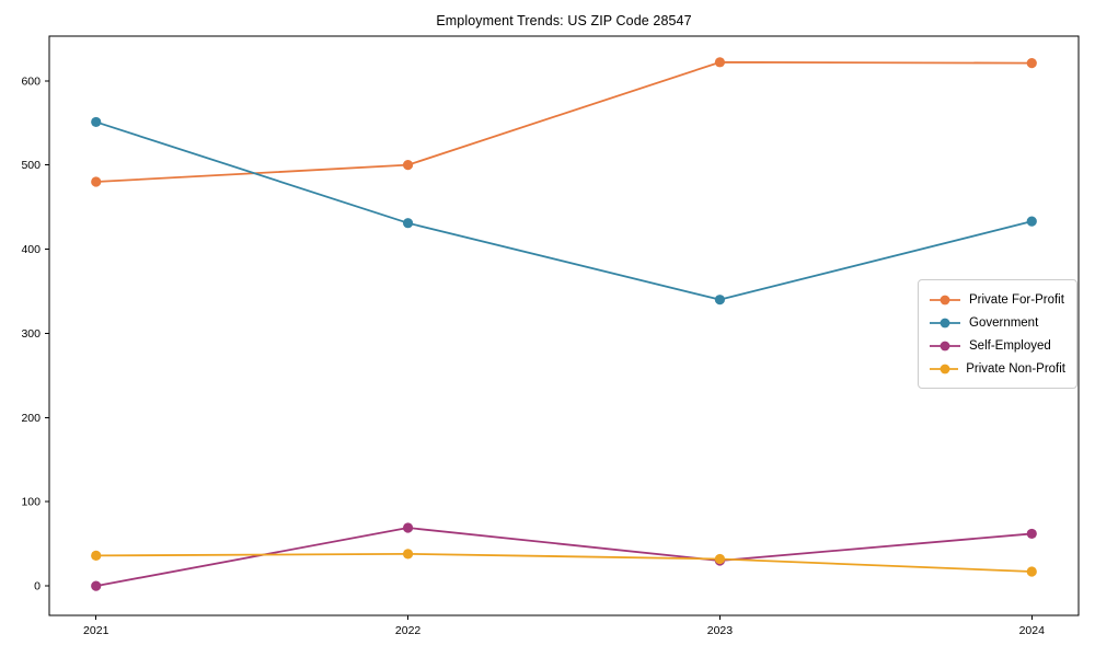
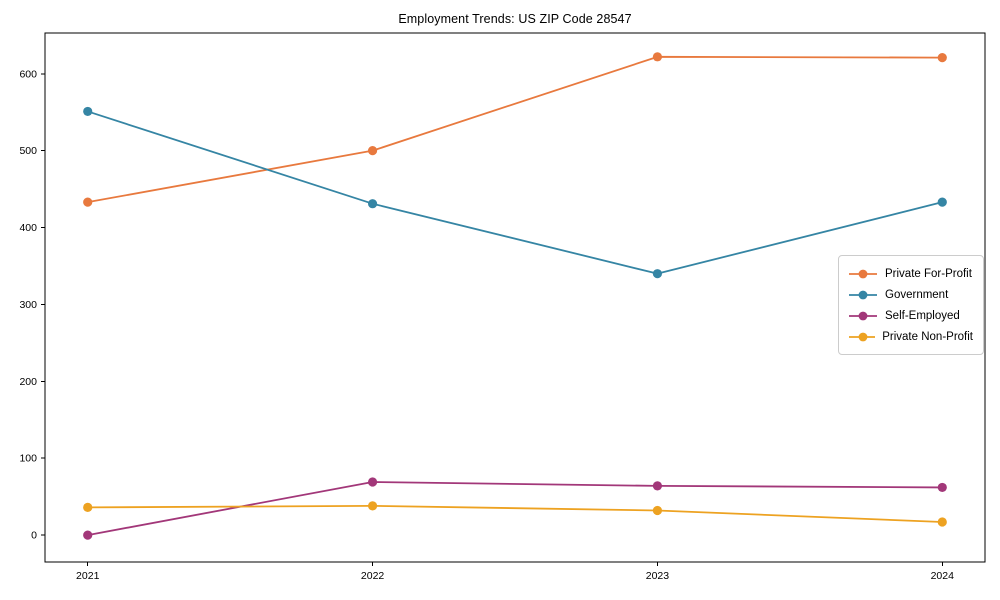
Private For-Profit/2021: 480 -> 430
Self-Employed/2023: 30 -> 60
